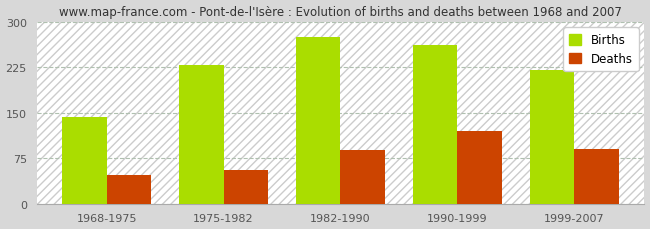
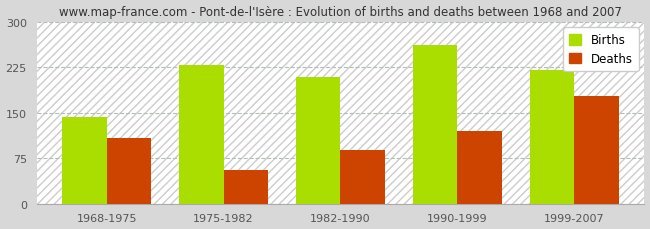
Deaths/1968-1975: 47 -> 108
Births/1982-1990: 275 -> 208
Deaths/1999-2007: 90 -> 178
